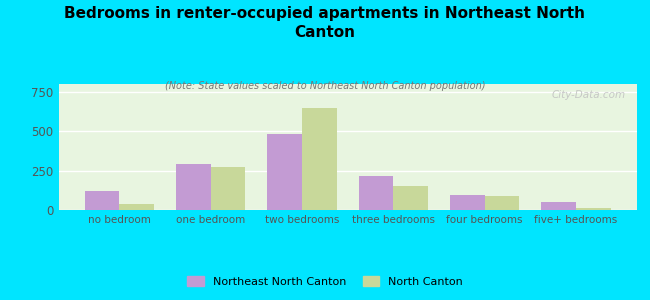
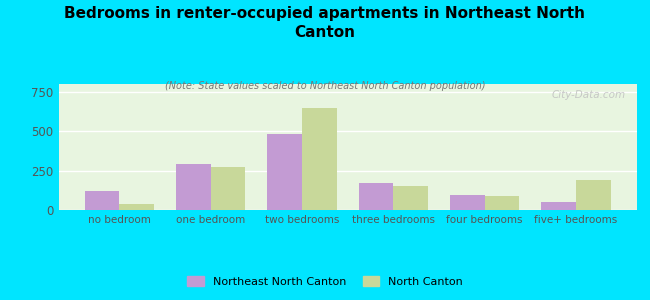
Northeast North Canton/three bedrooms: 220 -> 170
North Canton/five+ bedrooms: 10 -> 190
